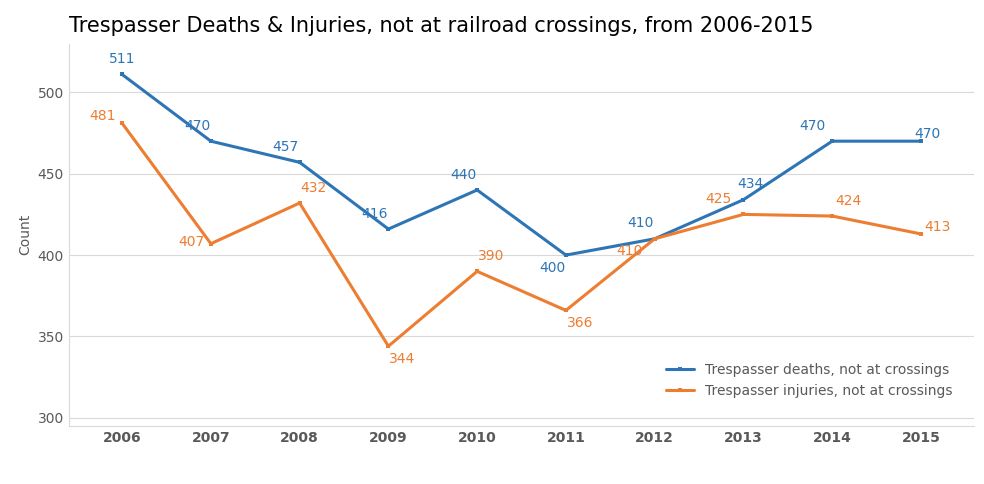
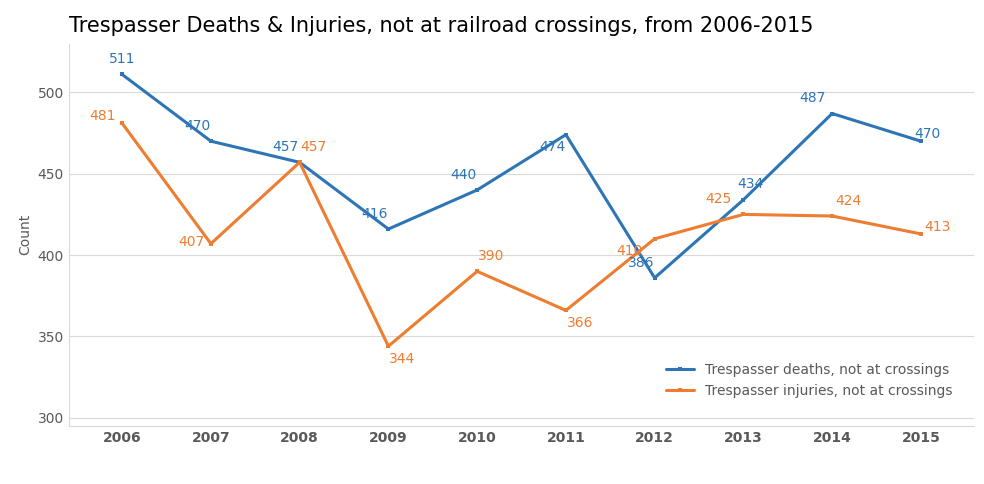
Trespasser injuries, not at crossings/2008: 432 -> 457
Trespasser deaths, not at crossings/2011: 400 -> 474
Trespasser deaths, not at crossings/2012: 410 -> 386
Trespasser deaths, not at crossings/2014: 470 -> 487
